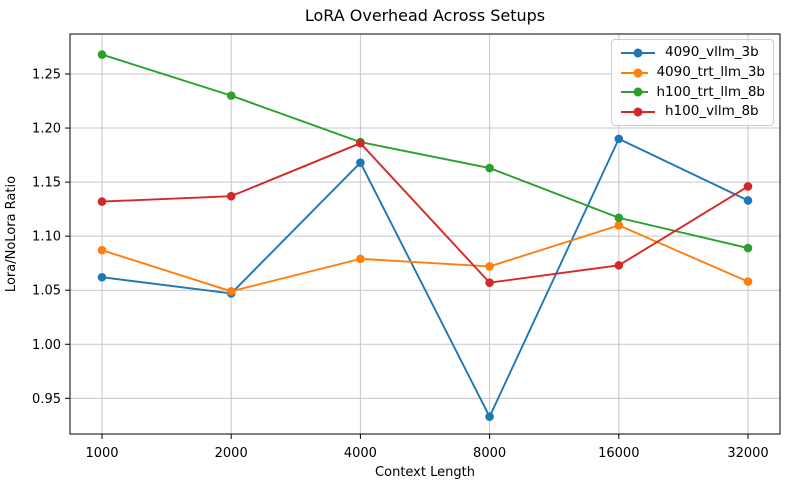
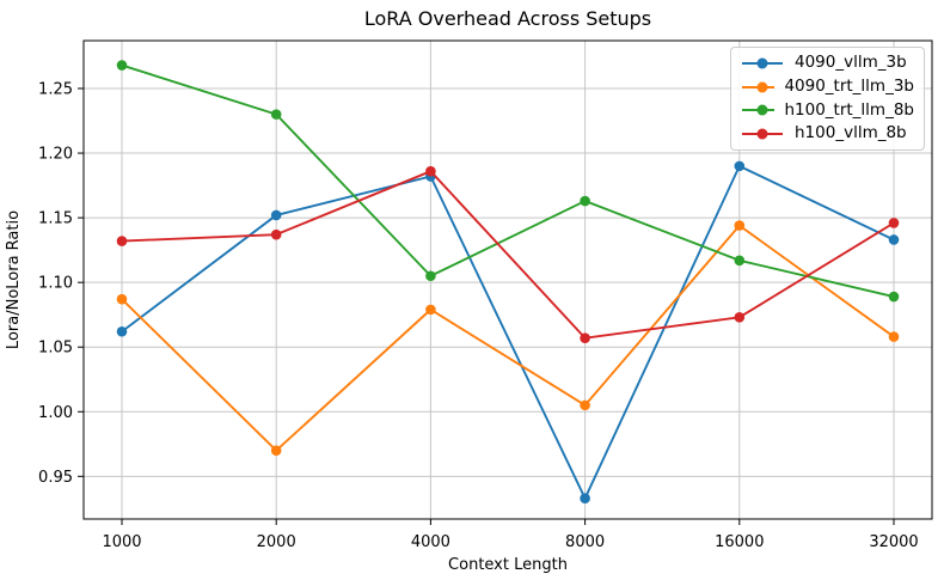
4090_vllm_3b/2000: 1.047 -> 1.152
4090_trt_llm_3b/2000: 1.049 -> 0.970
4090_vllm_3b/4000: 1.168 -> 1.182
h100_trt_llm_8b/4000: 1.187 -> 1.105
4090_trt_llm_3b/8000: 1.072 -> 1.005
4090_trt_llm_3b/16000: 1.110 -> 1.144
